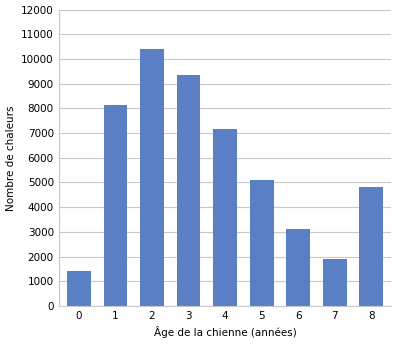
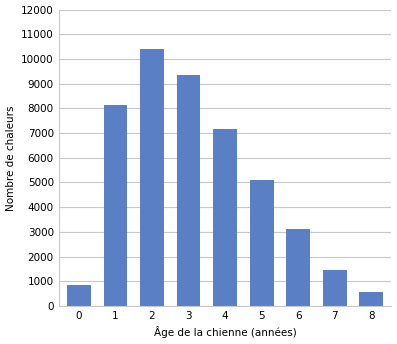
0: 1400 -> 850
7: 1900 -> 1470
8: 4800 -> 550
